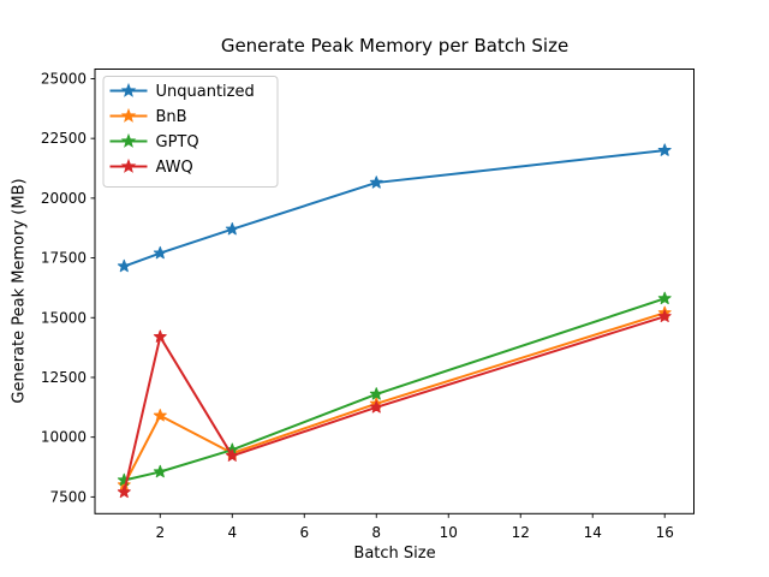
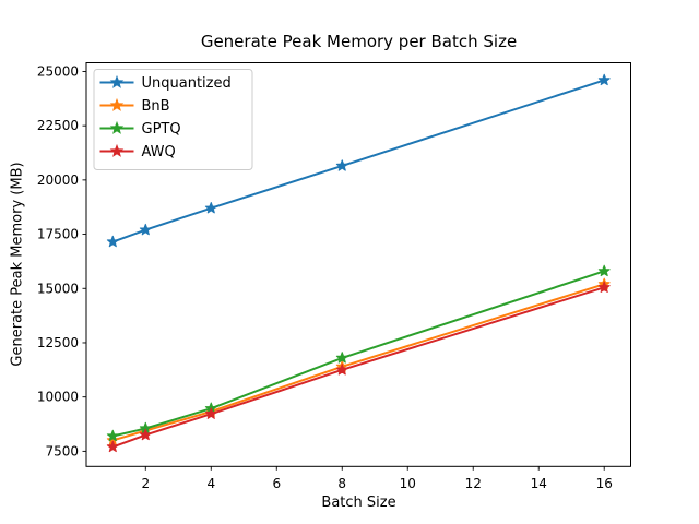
BnB/2: 10900 -> 8400
AWQ/2: 14200 -> 8200
Unquantized/16: 22000 -> 24600
